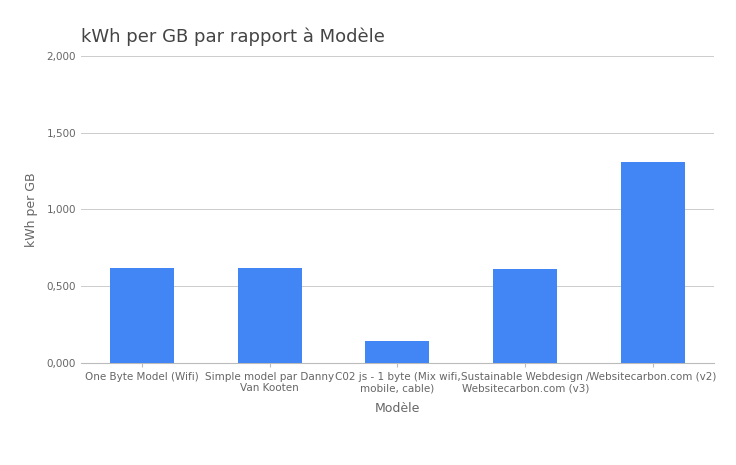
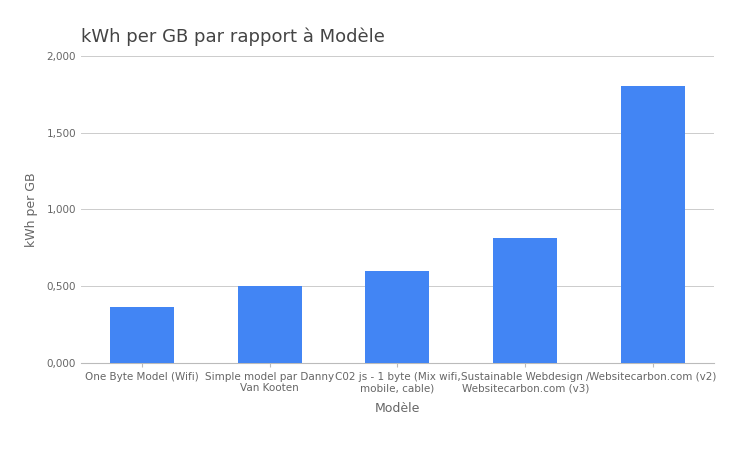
One Byte Model (Wifi): 0,62 -> 0,36
Simple model par Danny Van Kooten: 0,62 -> 0,50
C02 js - 1 byte (Mix wifi, mobile, cable): 0,14 -> 0,60
Sustainable Webdesign / Websitecarbon.com (v3): 0,61 -> 0,81
Websitecarbon.com (v2): 1,31 -> 1,80
